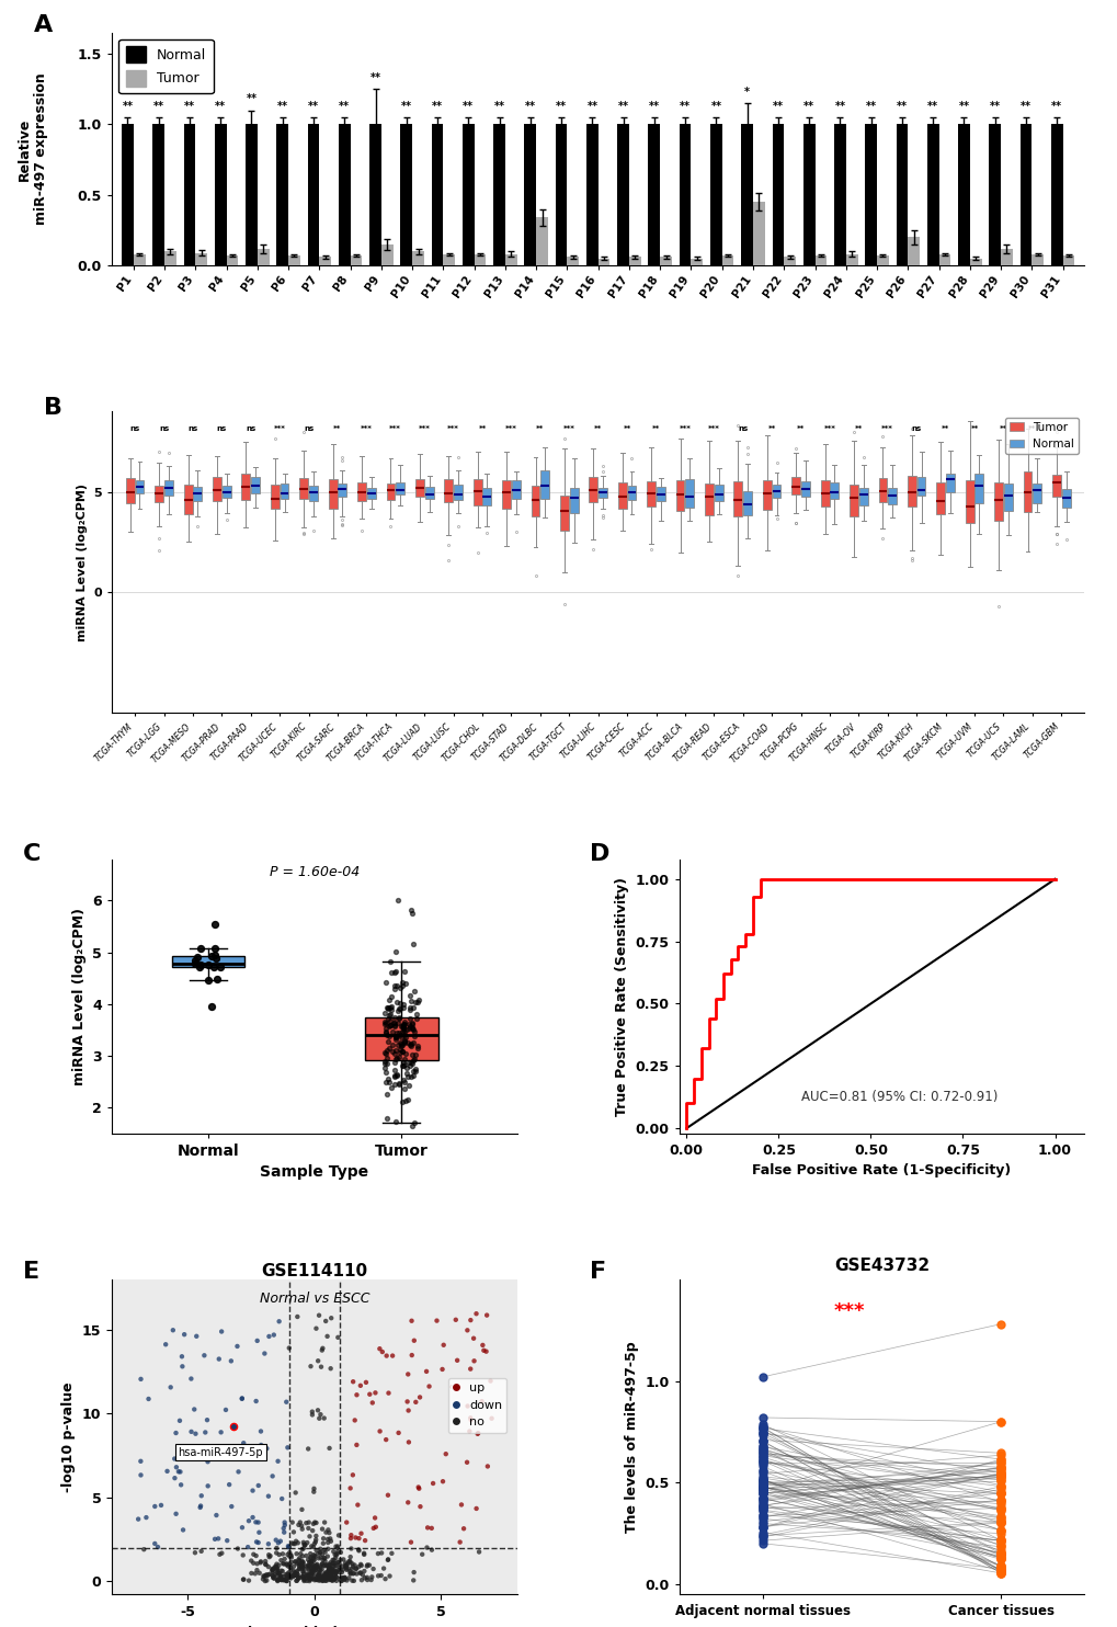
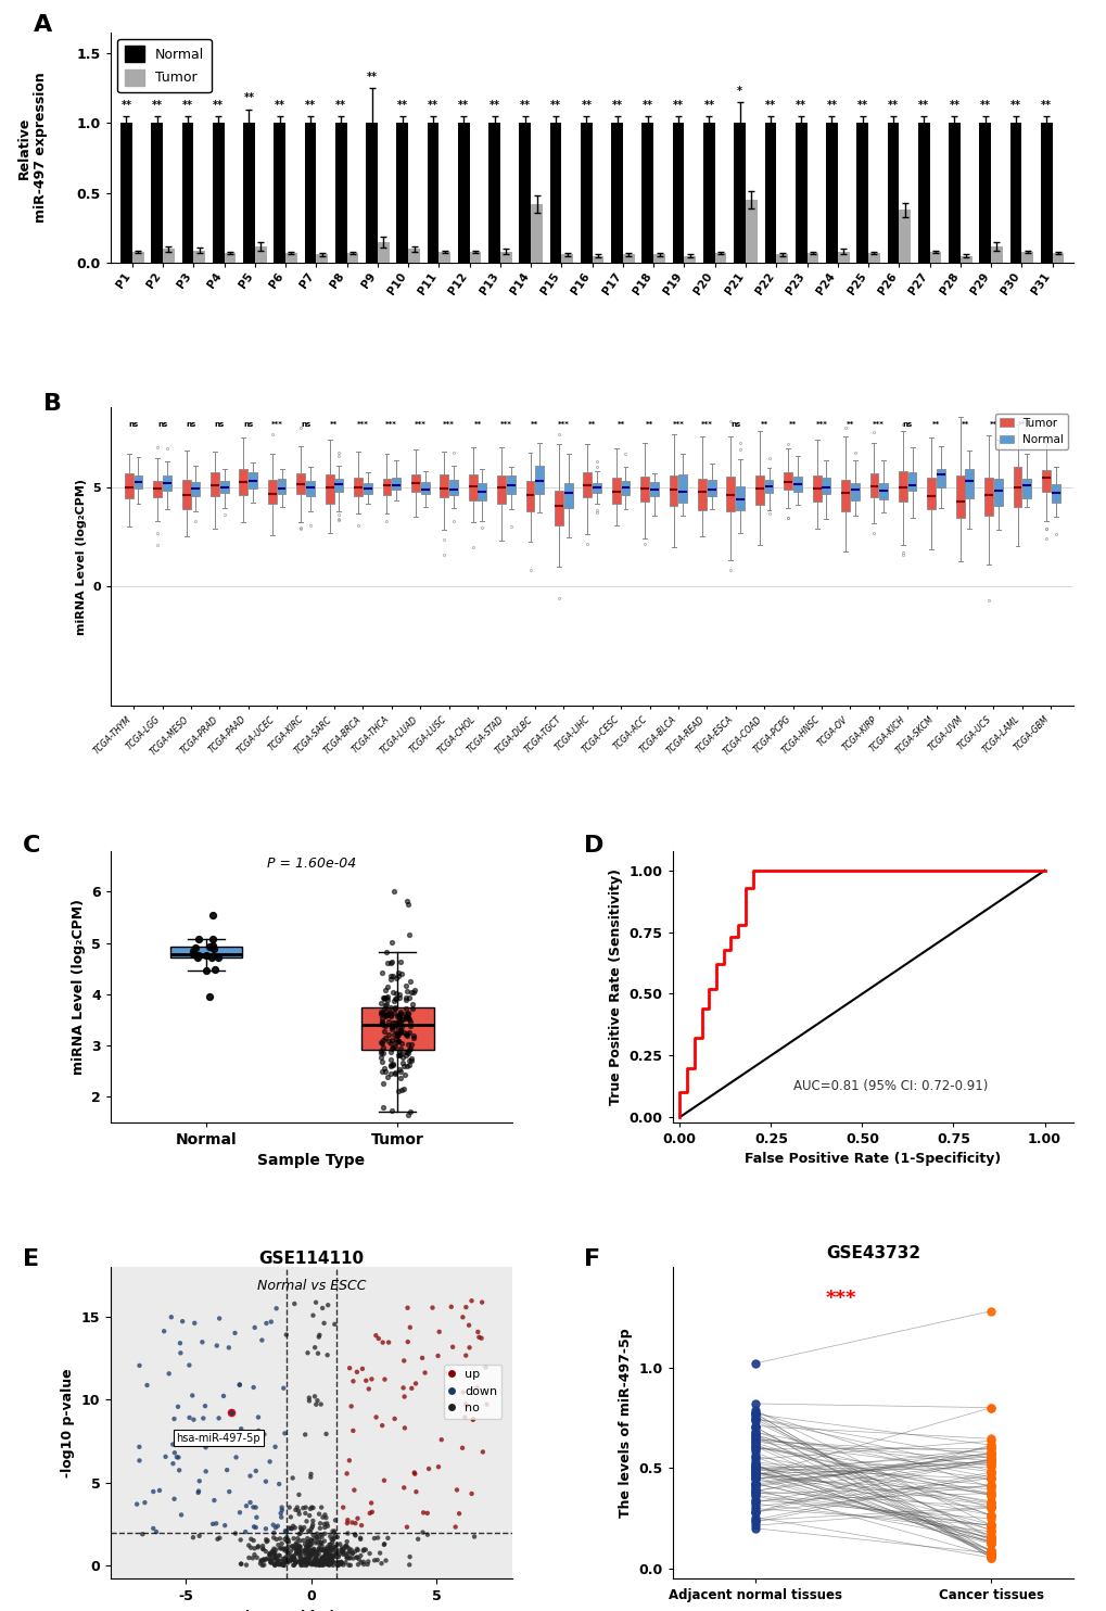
Tumor/P14: 0.34 -> 0.42
Tumor/P26: 0.20 -> 0.38
